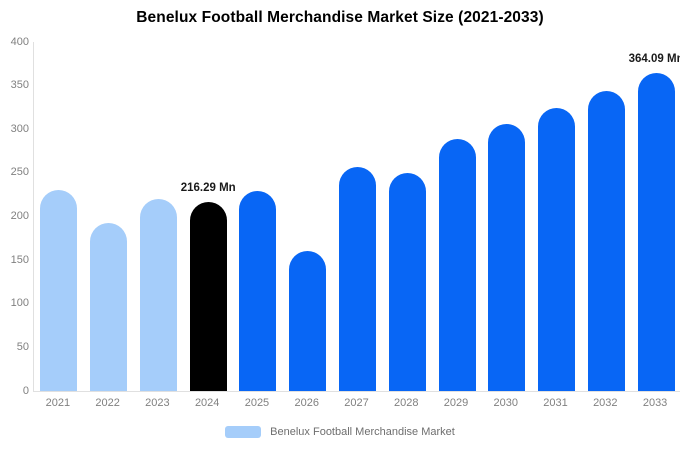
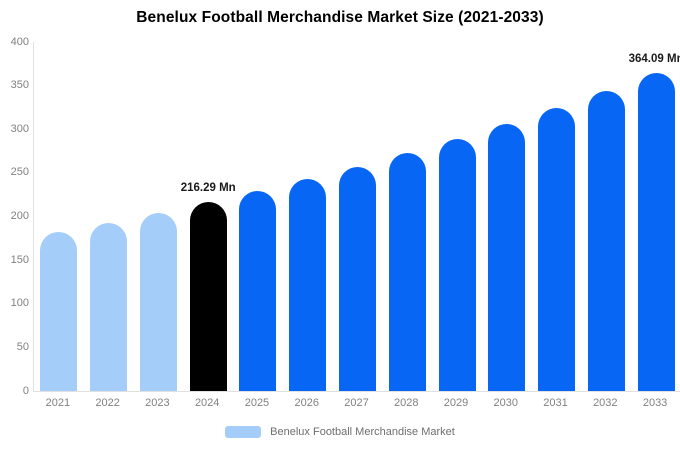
2021: 230 -> 180
2023: 220 -> 200
2026: 160 -> 240
2028: 250 -> 270
